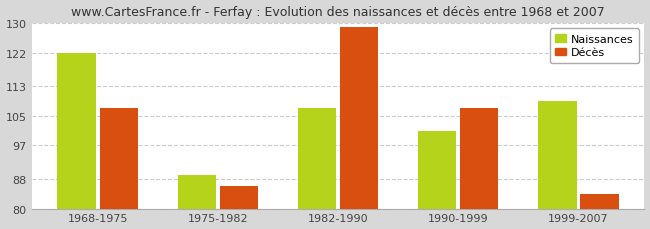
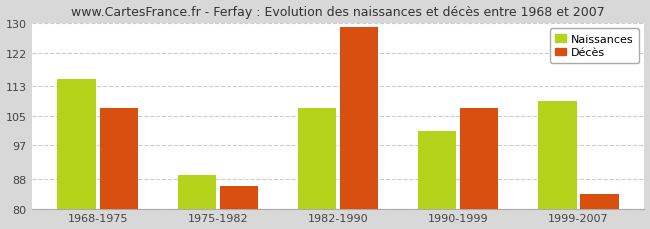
Naissances/1968-1975: 122 -> 115
